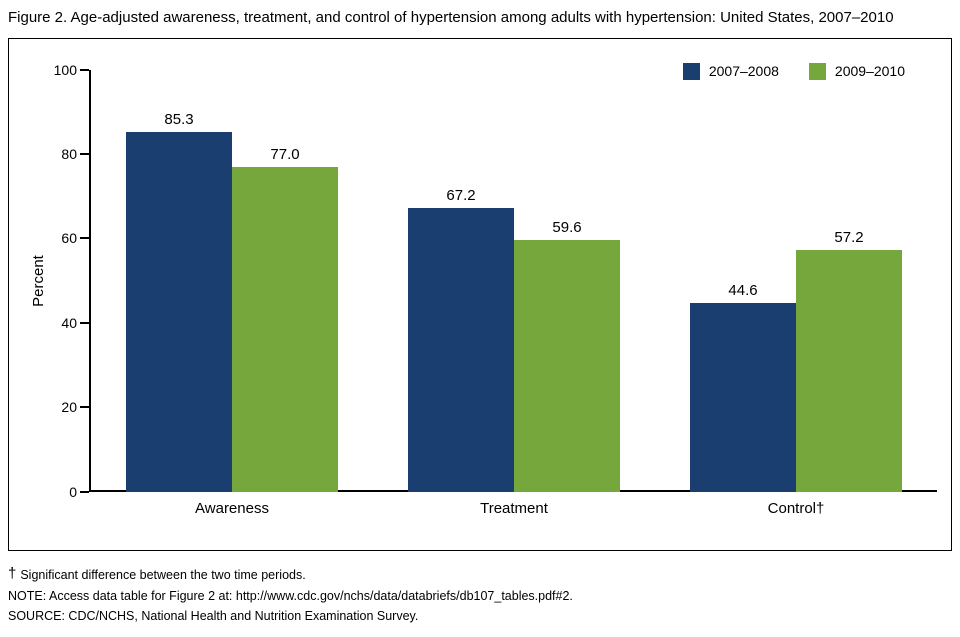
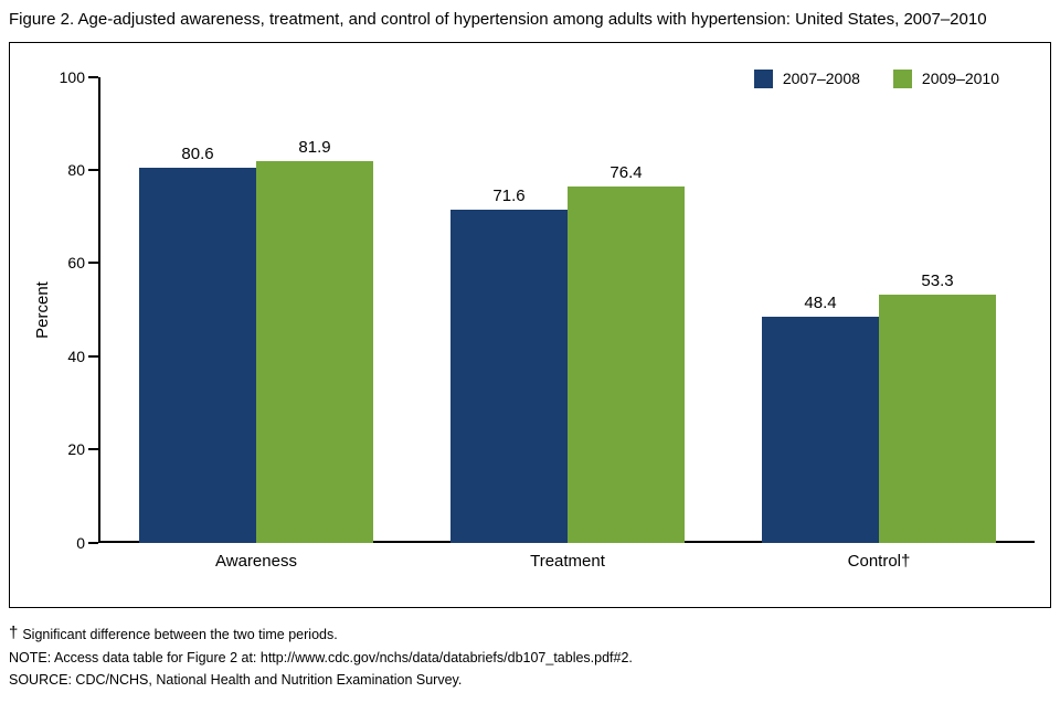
2007–2008/Awareness: 85.3 -> 80.6
2009–2010/Awareness: 77.0 -> 81.9
2007–2008/Treatment: 67.2 -> 71.6
2009–2010/Treatment: 59.6 -> 76.4
2007–2008/Control†: 44.6 -> 48.4
2009–2010/Control†: 57.2 -> 53.3
